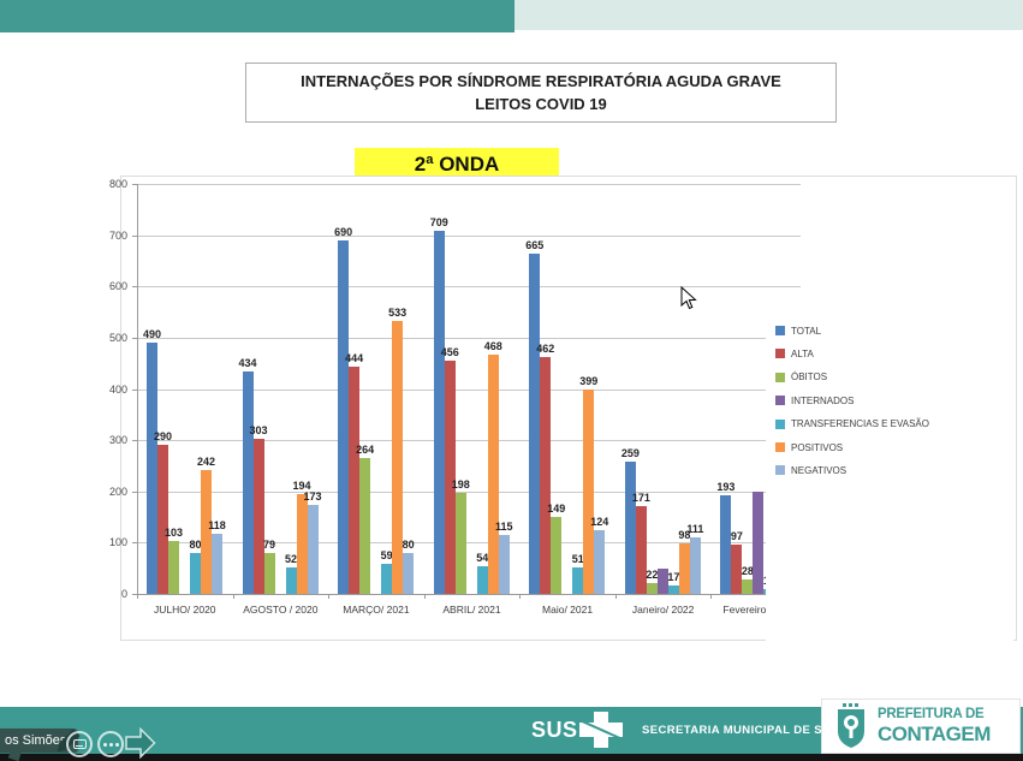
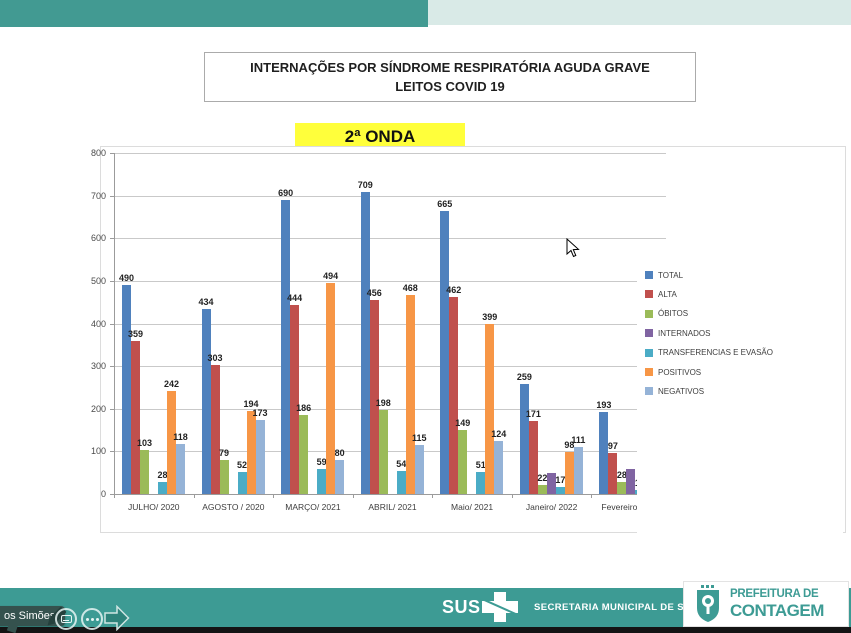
ALTA/JULHO/ 2020: 290 -> 359
TRANSFERENCIAS E EVASÃO/JULHO/ 2020: 80 -> 28
ÓBITOS/MARÇO/ 2021: 264 -> 186
POSITIVOS/MARÇO/ 2021: 533 -> 494
INTERNADOS/Fevereiro/ 2022: 200 -> 60
